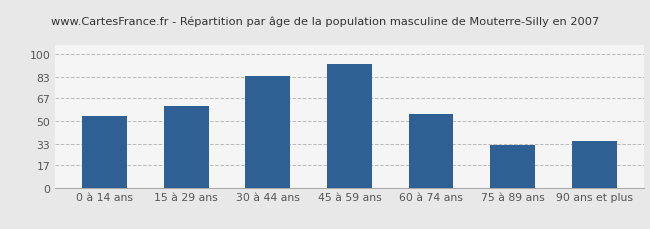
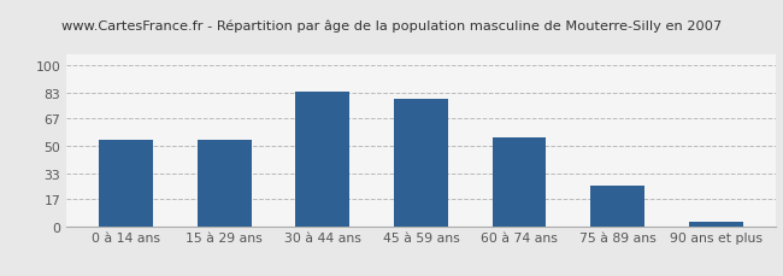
15 à 29 ans: 61 -> 54
45 à 59 ans: 93 -> 79
75 à 89 ans: 32 -> 25
90 ans et plus: 35 -> 3
